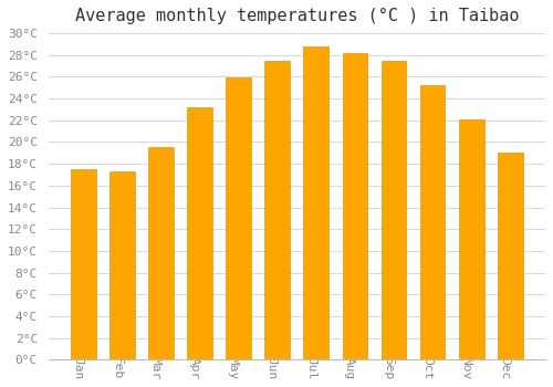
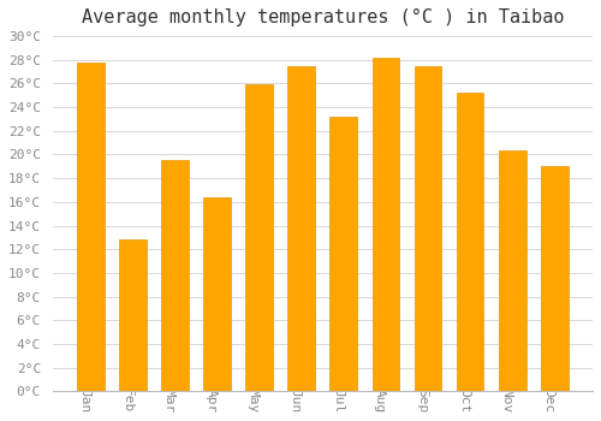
Jan: 17.5°C -> 27.8°C
Feb: 17.3°C -> 12.8°C
Apr: 23.2°C -> 16.4°C
Jul: 28.8°C -> 23.2°C
Nov: 22.1°C -> 20.4°C
